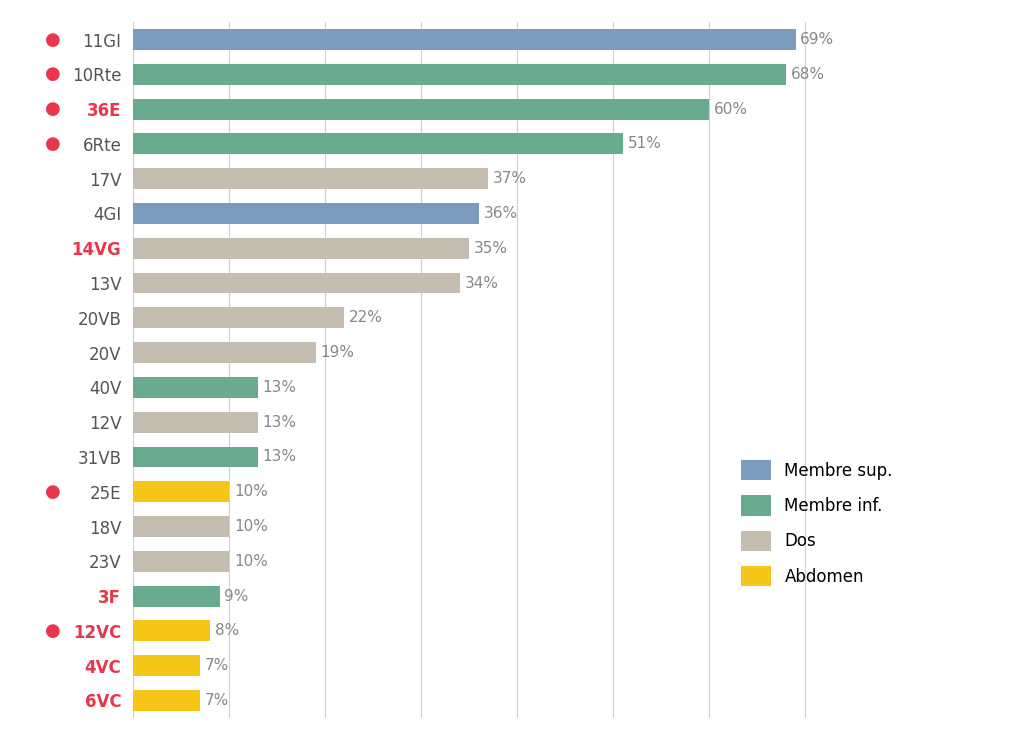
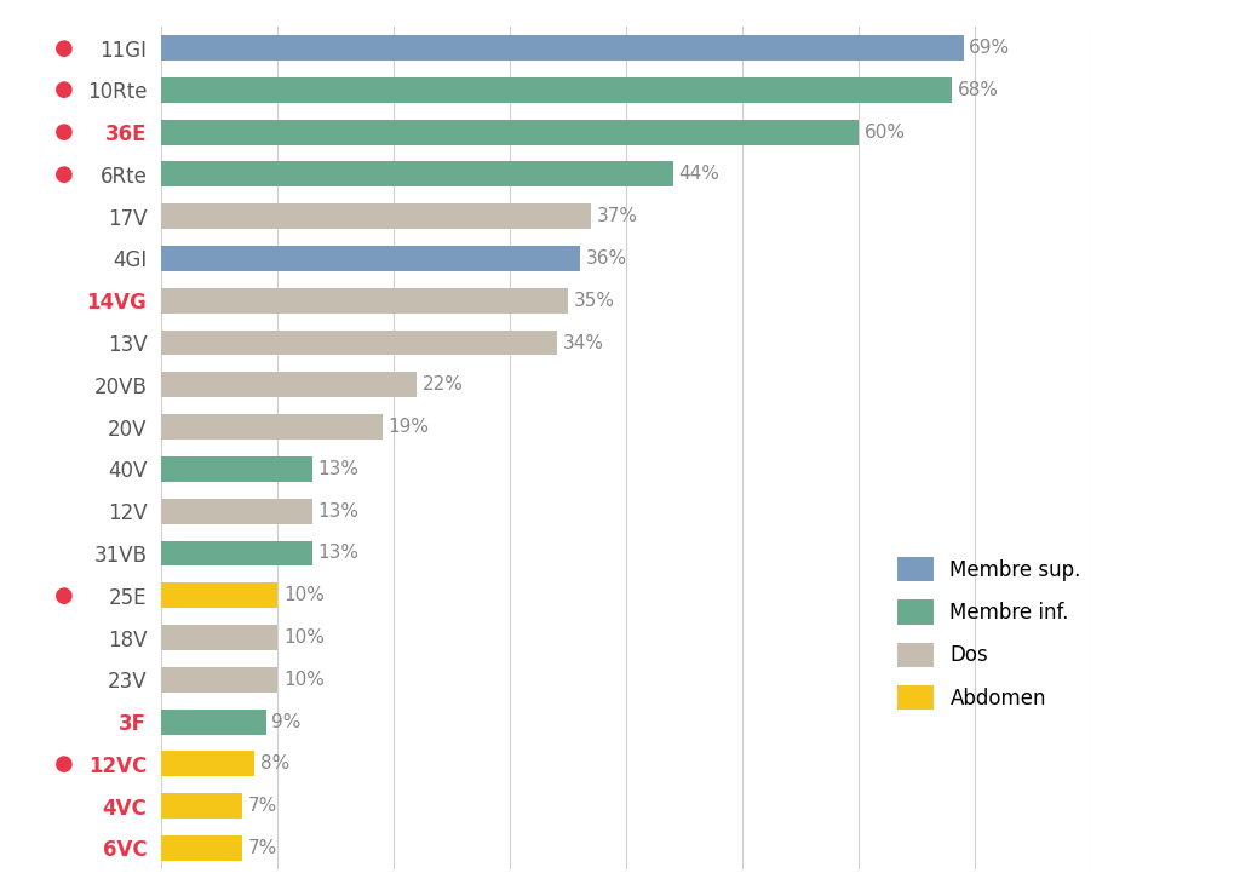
6Rte: 51% -> 44%
